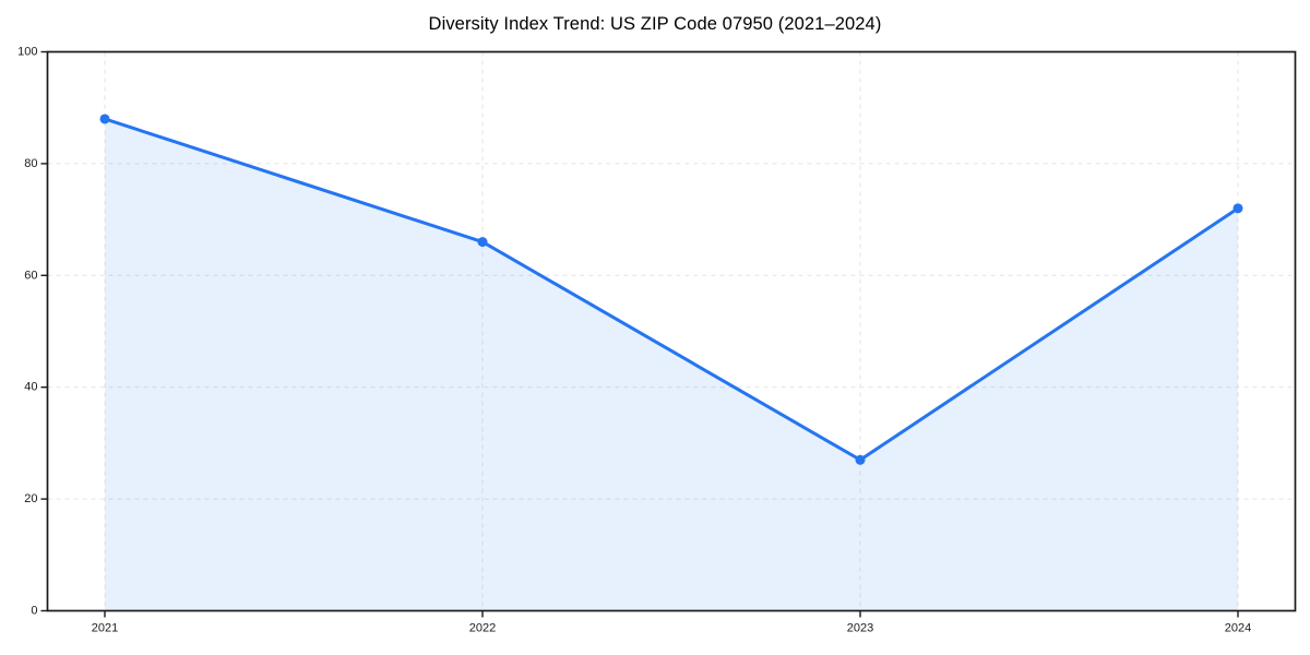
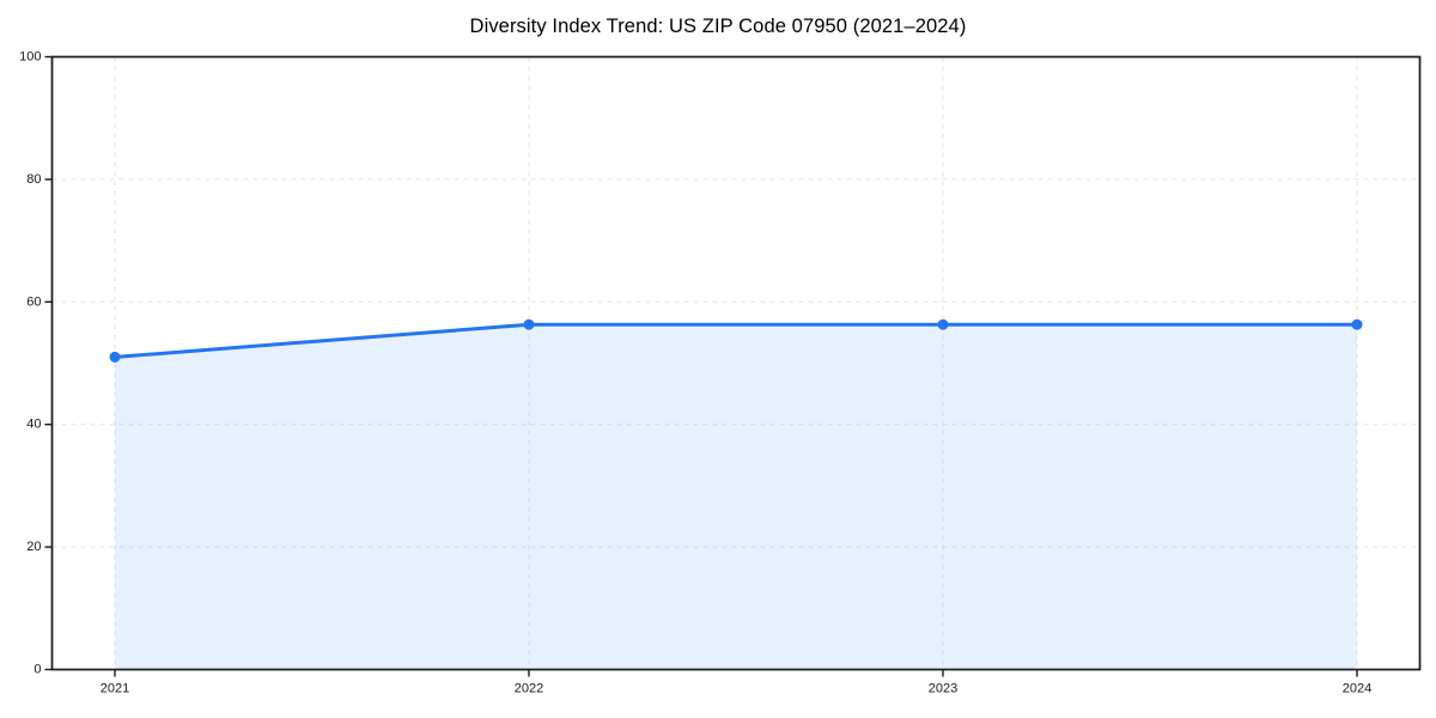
2021: 88 -> 51
2022: 66 -> 56
2023: 27 -> 56
2024: 72 -> 56
